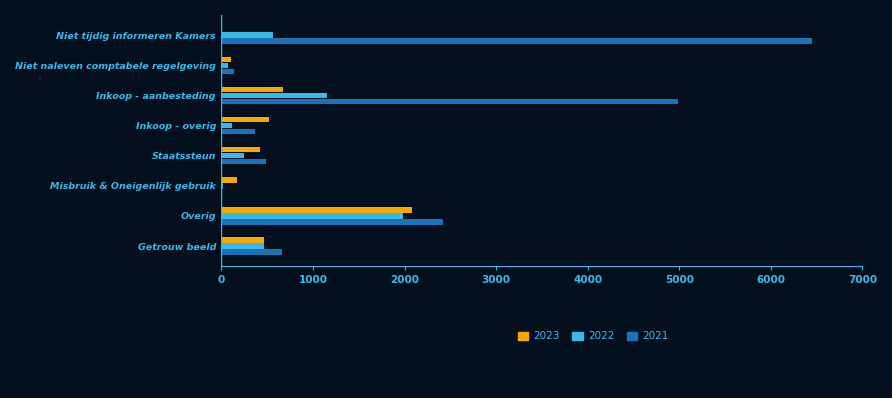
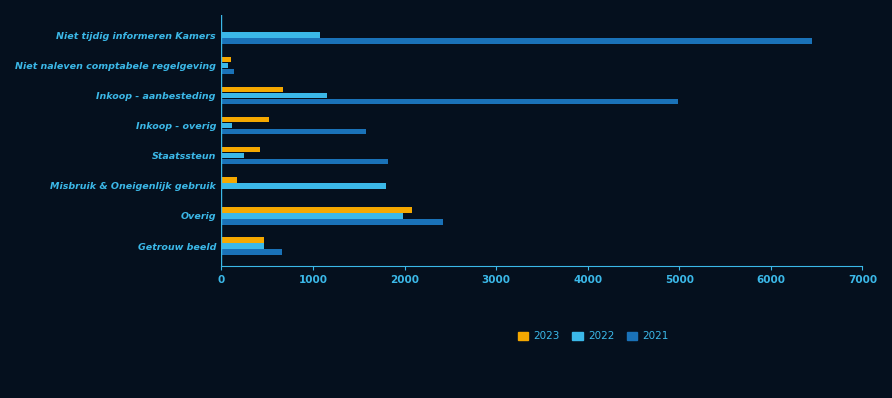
2022/Niet tijdig informeren Kamers: 560 -> 1080
2021/Inkoop - overig: 370 -> 1580
2021/Staatssteun: 480 -> 1820
2022/Misbruik & Oneigenlijk gebruik: 20 -> 1800
